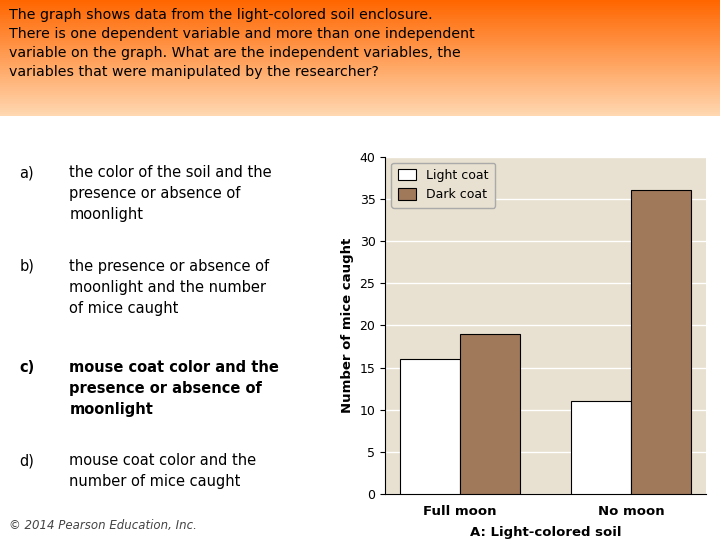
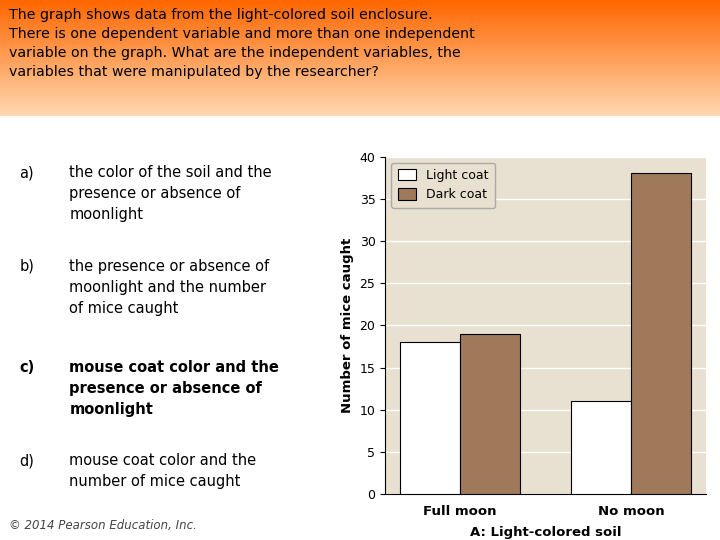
Light coat/Full moon: 16 -> 18
Dark coat/No moon: 36 -> 38
